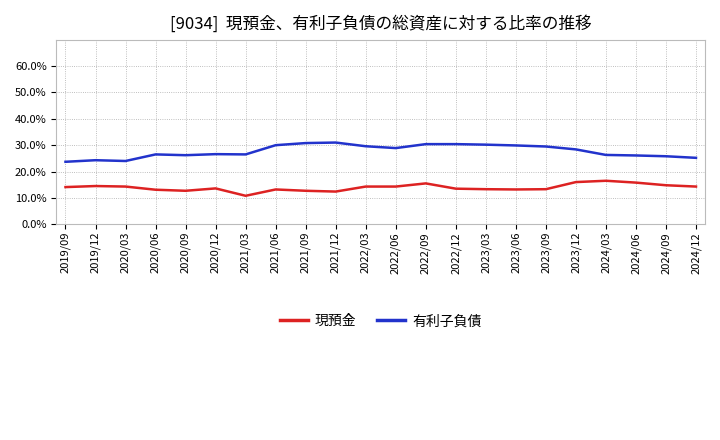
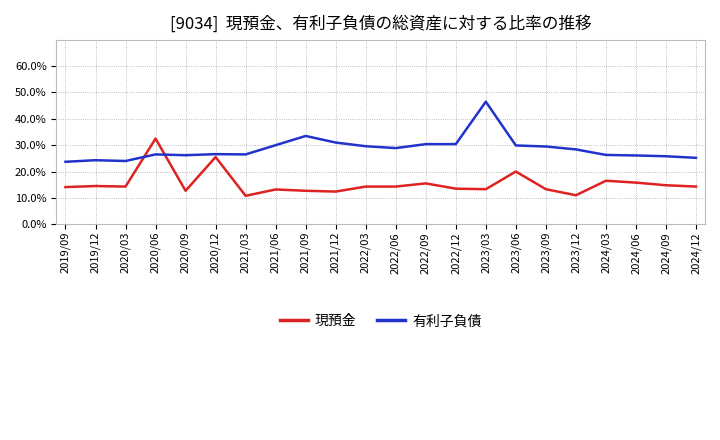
現預金/2020/06: 13.1% -> 32.5%
現預金/2020/12: 13.6% -> 25.5%
有利子負債/2021/09: 30.8% -> 33.5%
有利子負債/2023/03: 30.2% -> 46.5%
現預金/2023/06: 13.2% -> 20.0%
現預金/2023/12: 16.0% -> 11.0%
